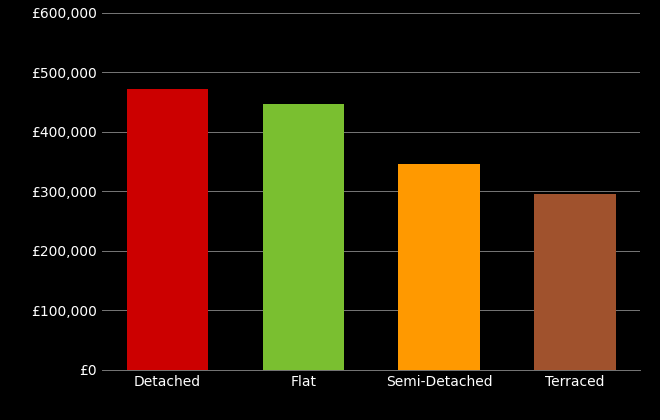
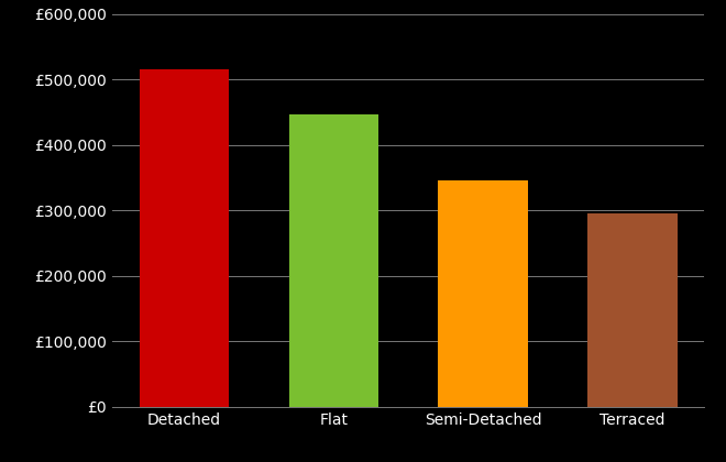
Detached: £472,000 -> £515,000
